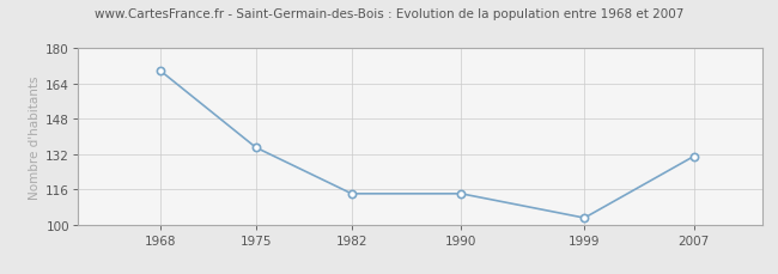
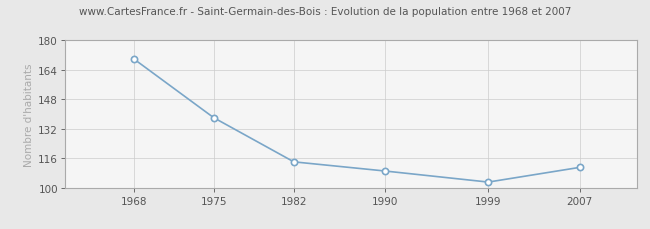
1975: 135 -> 138
1990: 114 -> 109
2007: 131 -> 111
